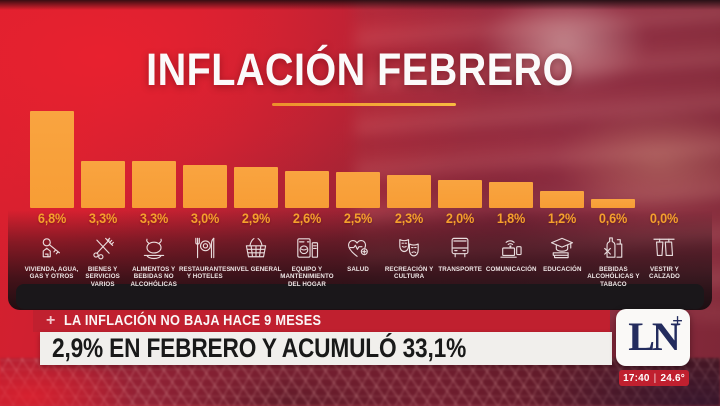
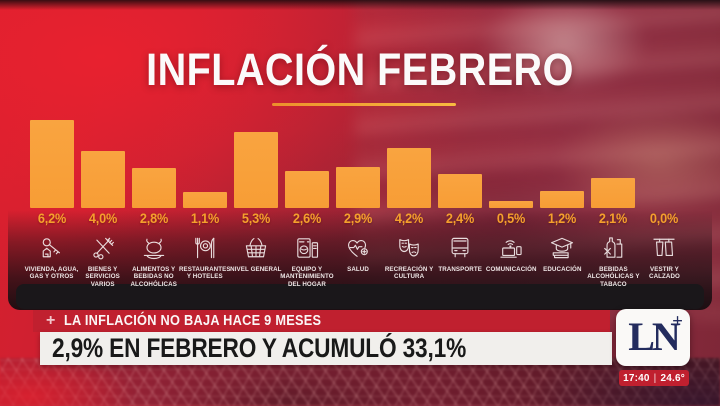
VIVIENDA, AGUA, GAS Y OTROS: 6,8% -> 6,2%
BIENES Y SERVICIOS VARIOS: 3,3% -> 4,0%
ALIMENTOS Y BEBIDAS NO ALCOHÓLICAS: 3,3% -> 2,8%
RESTAURANTES Y HOTELES: 3,0% -> 1,1%
NIVEL GENERAL: 2,9% -> 5,3%
SALUD: 2,5% -> 2,9%
RECREACIÓN Y CULTURA: 2,3% -> 4,2%
TRANSPORTE: 2,0% -> 2,4%
COMUNICACIÓN: 1,8% -> 0,5%
BEBIDAS ALCOHÓLICAS Y TABACO: 0,6% -> 2,1%
